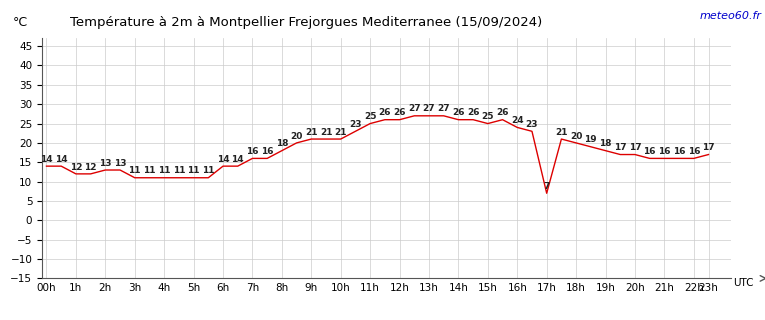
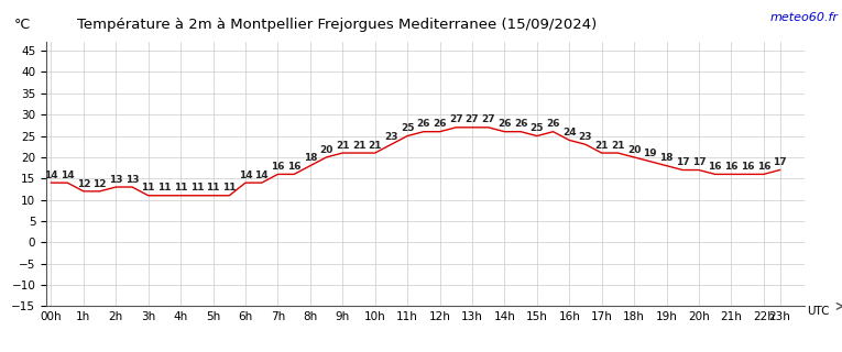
17h: 7 -> 21
